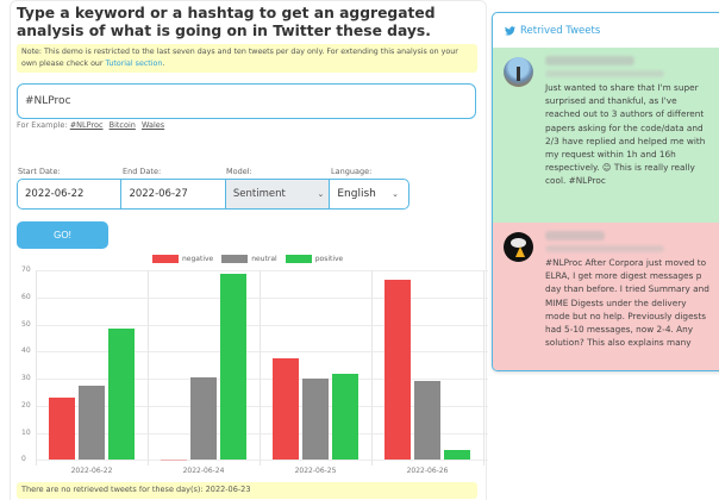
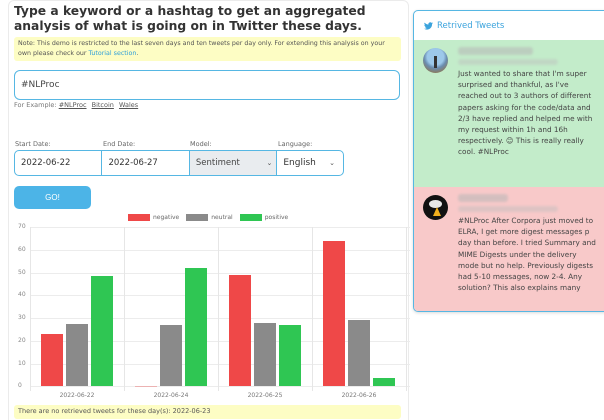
neutral/2022-06-24: 30 -> 27
positive/2022-06-24: 69 -> 52
negative/2022-06-25: 38 -> 49
neutral/2022-06-25: 30 -> 28
positive/2022-06-25: 32 -> 27
negative/2022-06-26: 66 -> 64
